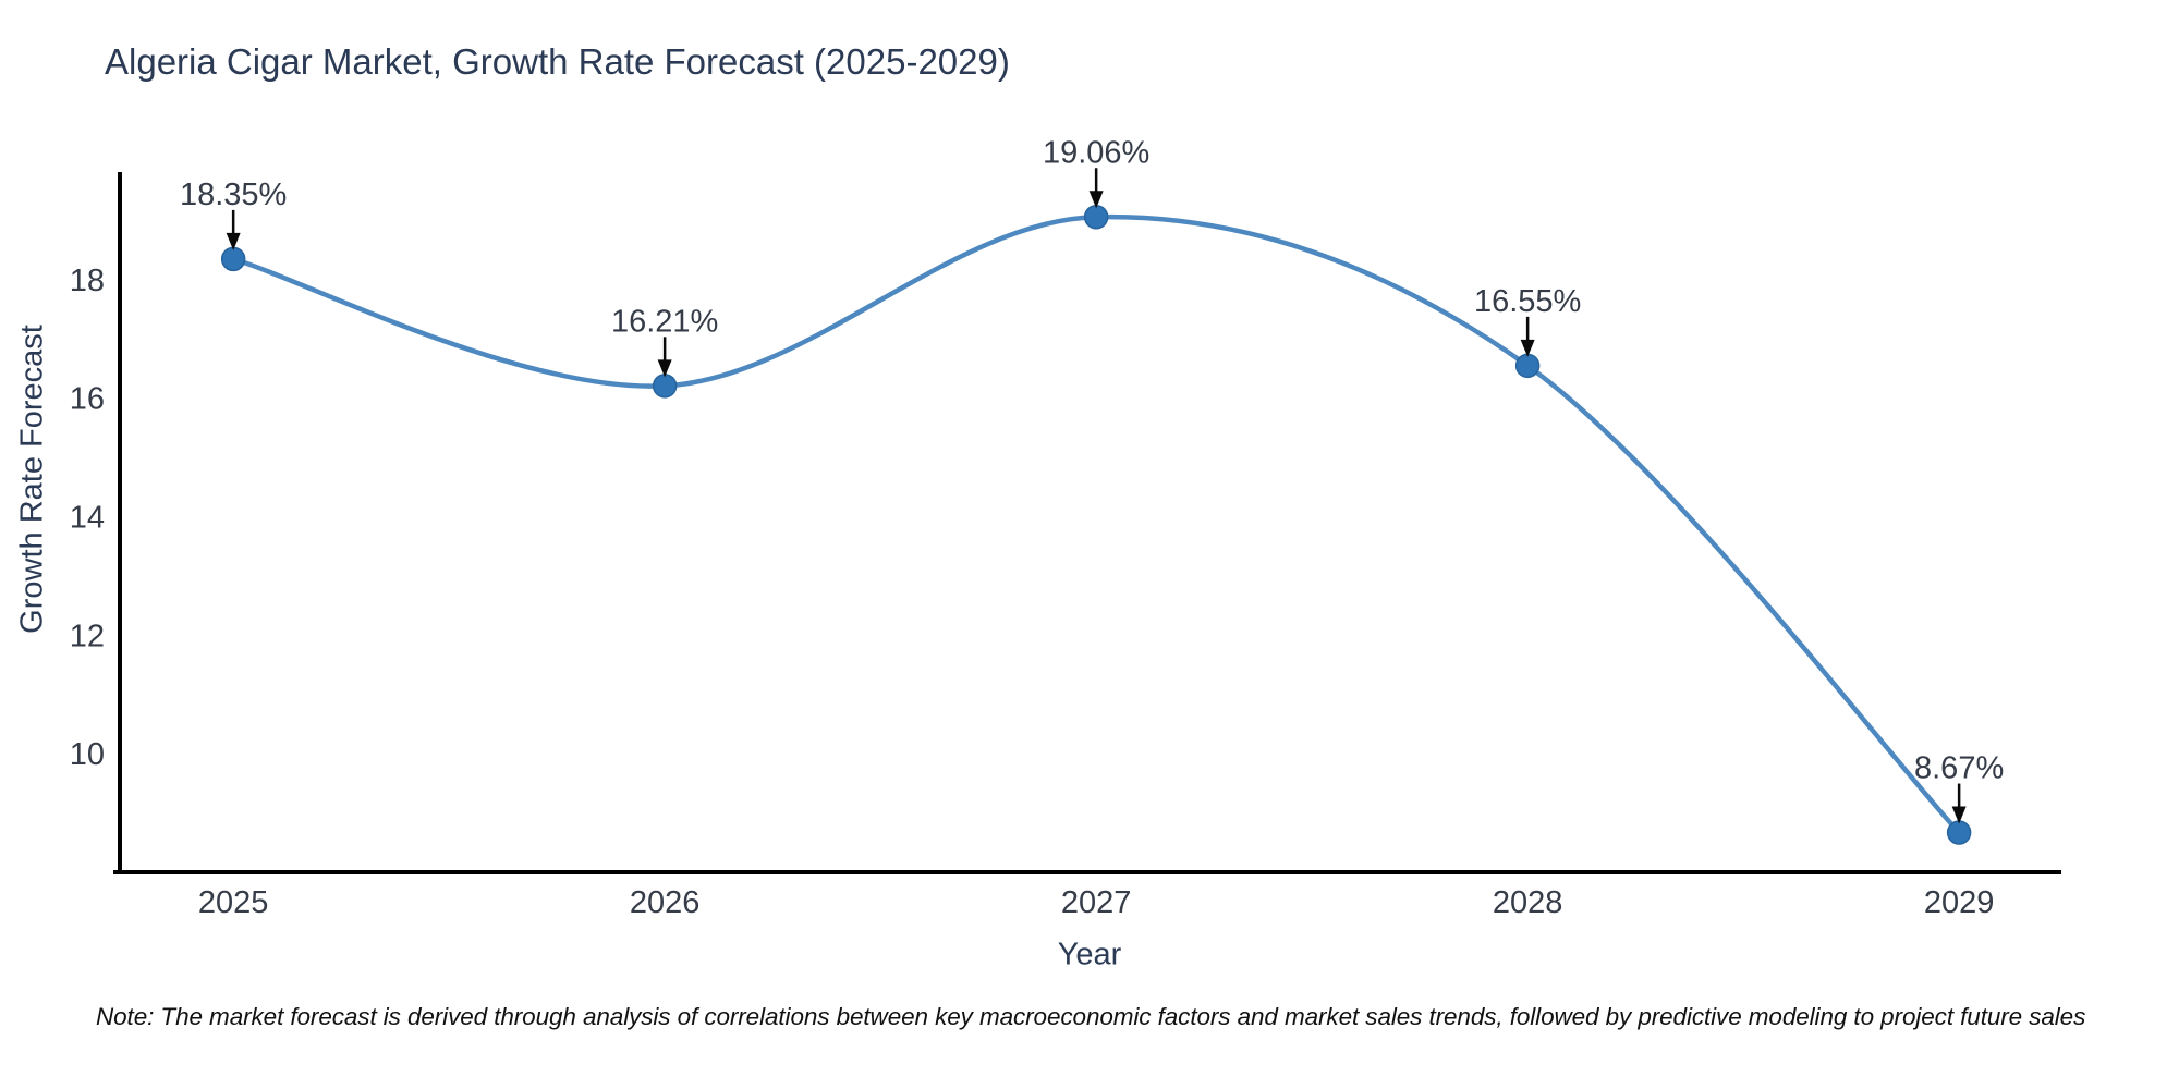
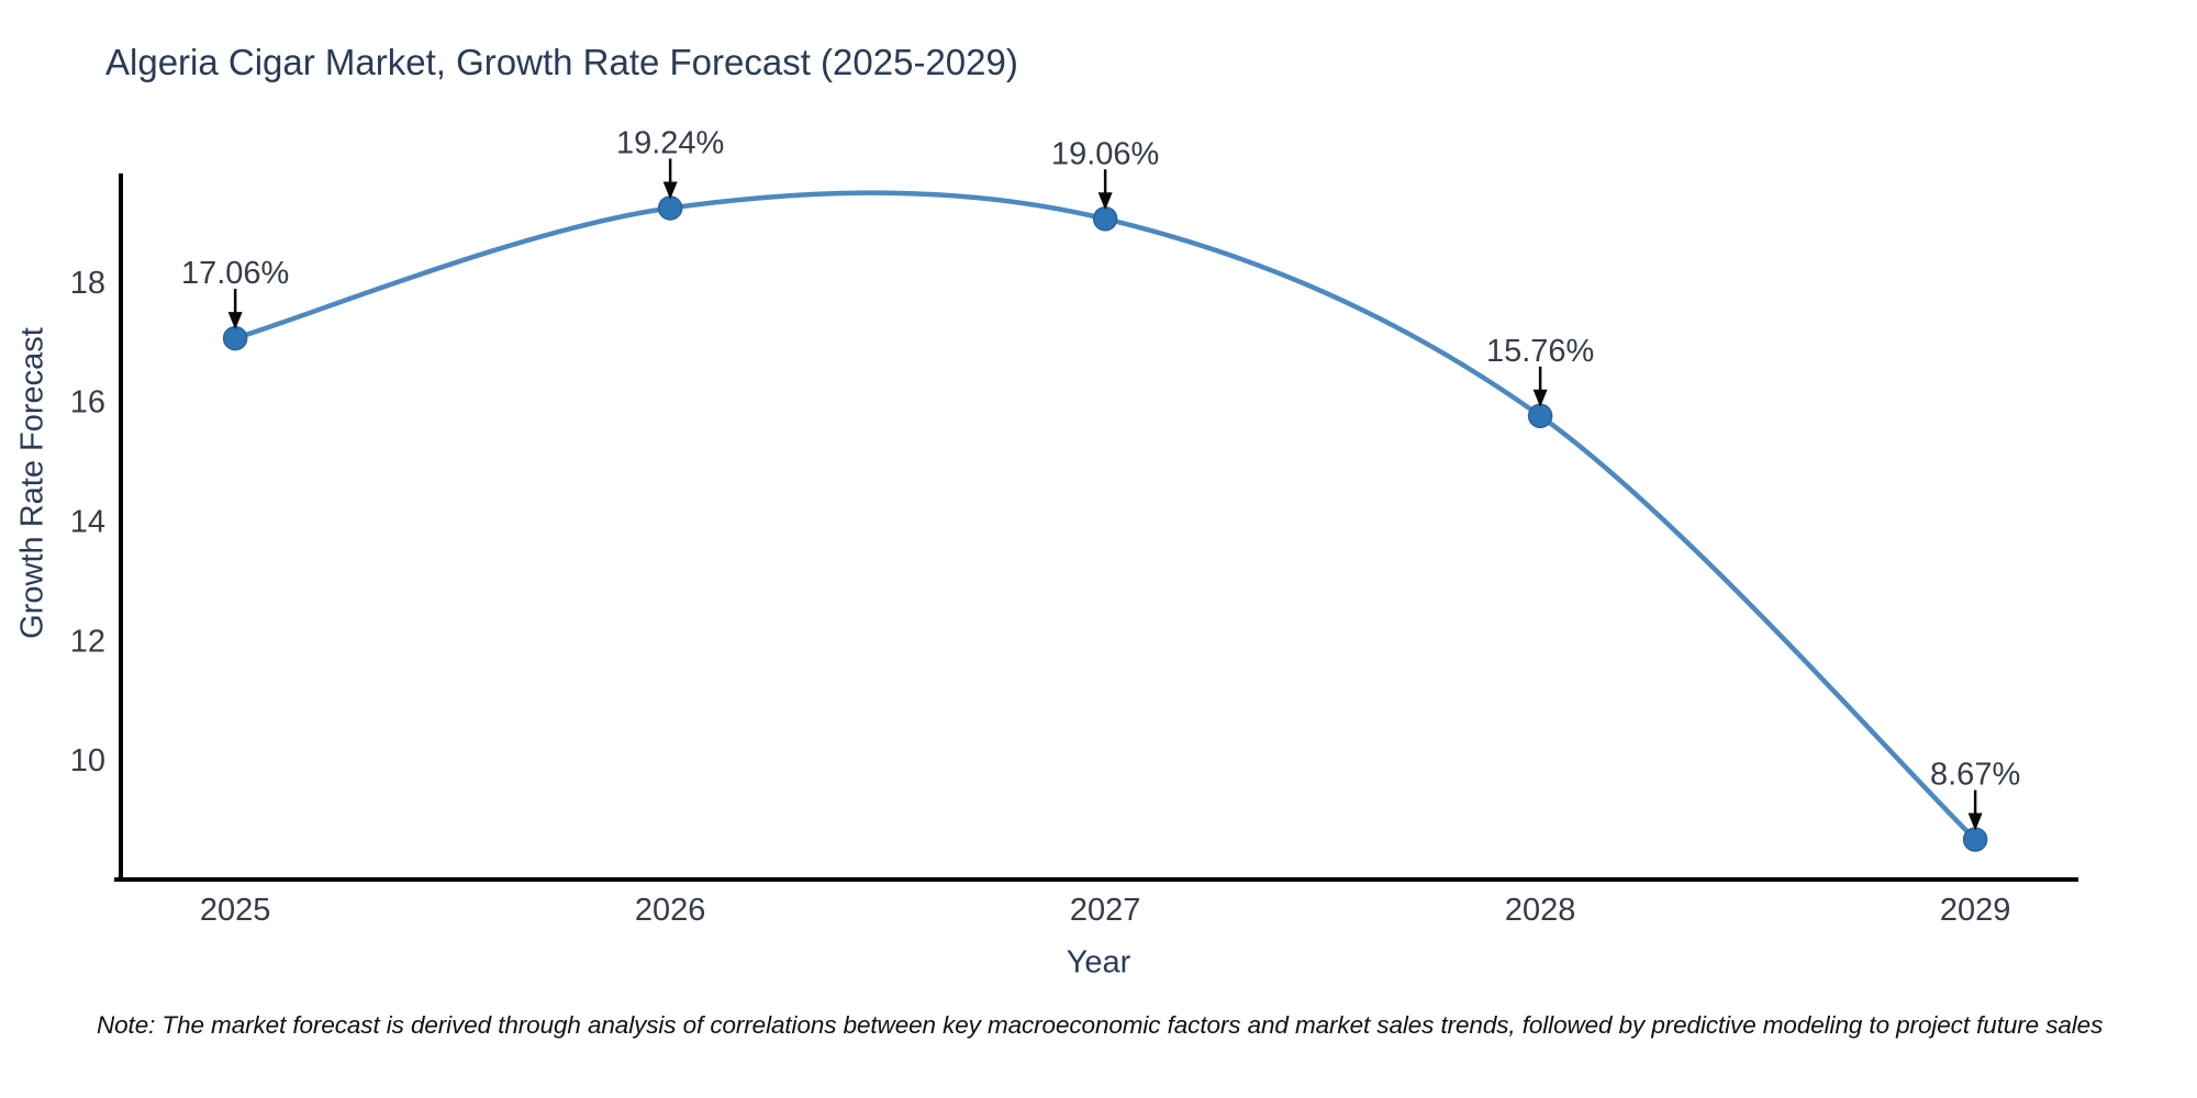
2025: 18.35% -> 17.06%
2026: 16.21% -> 19.24%
2028: 16.55% -> 15.76%
